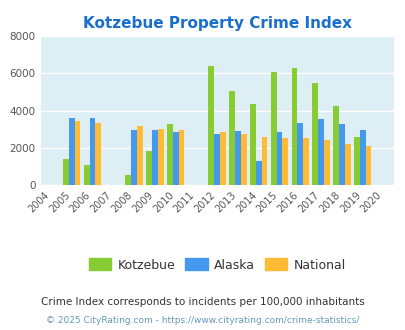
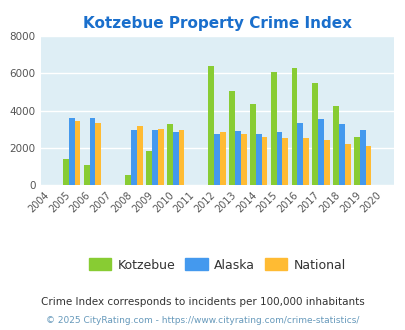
Alaska/2014: 1300 -> 2800
